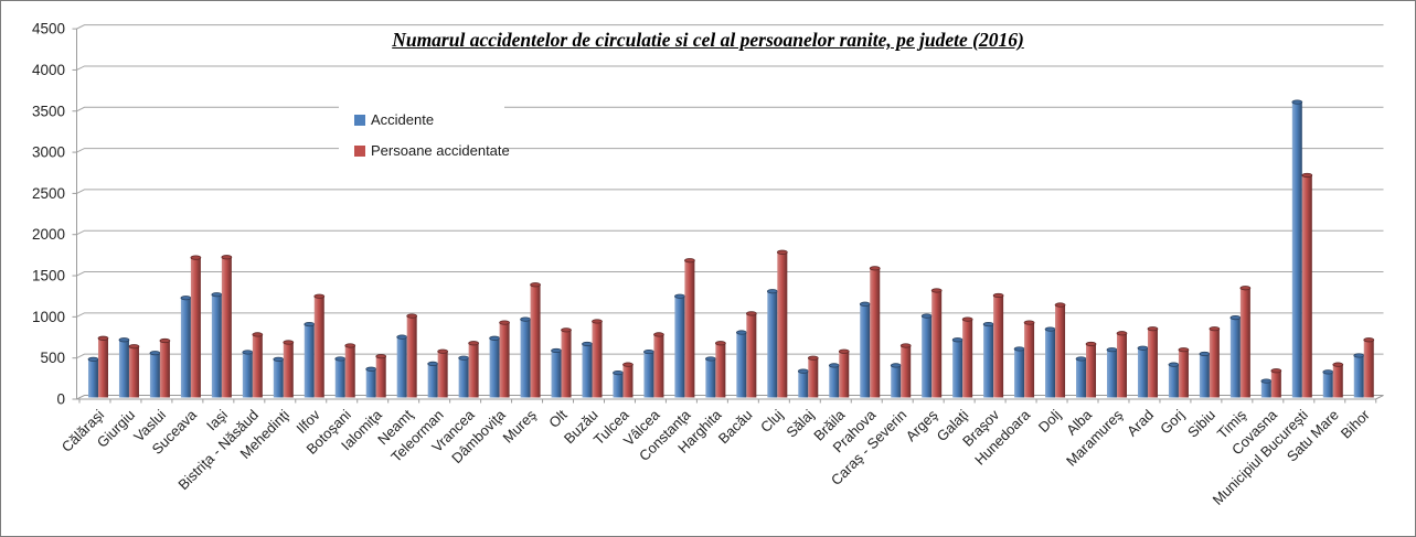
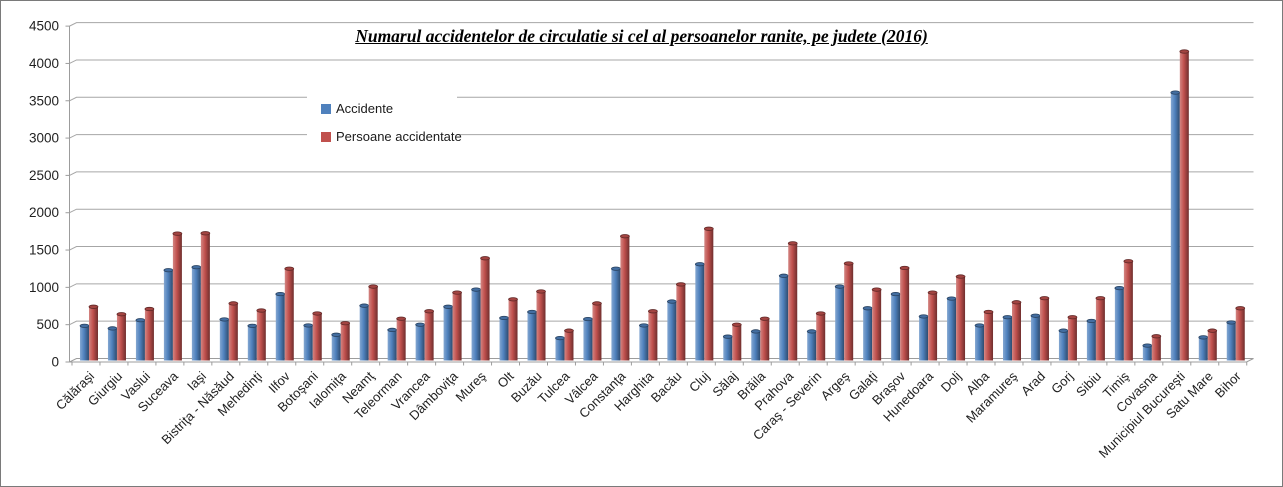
Accidente/Giurgiu: 700 -> 400
Persoane accidentate/Municipiul Bucureşti: 2700 -> 4100
